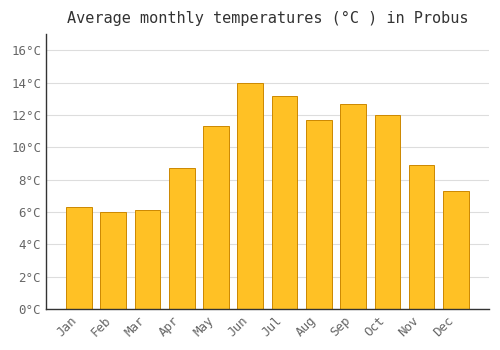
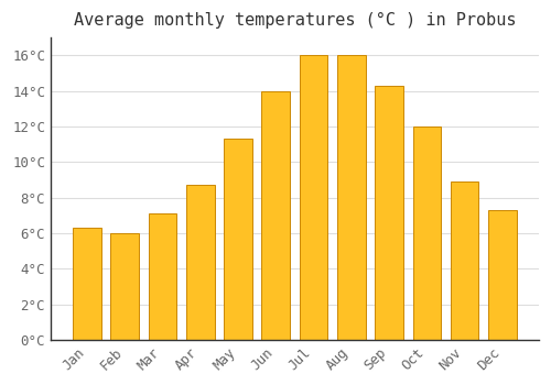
Mar: 6.1°C -> 7.1°C
Jul: 13.2°C -> 16.0°C
Aug: 11.7°C -> 16.0°C
Sep: 12.7°C -> 14.3°C
